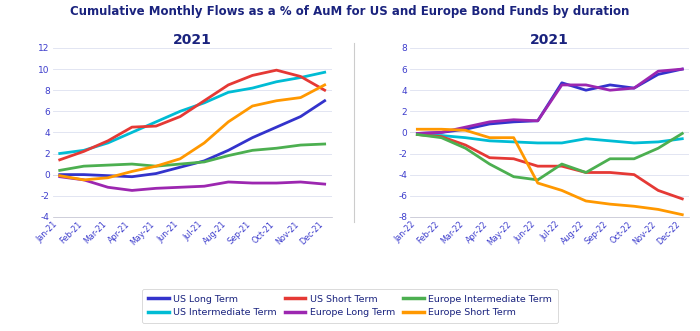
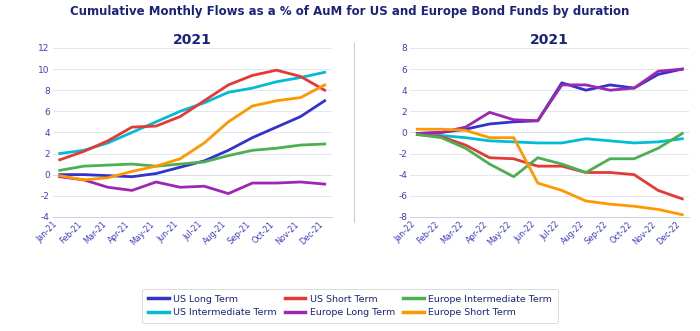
Europe Long Term/May-21: -1.3 -> -0.7
Europe Long Term/Aug-21: -0.7 -> -1.8
Europe Long Term/Apr-22: 1.0 -> 1.9
Europe Intermediate Term/Jun-22: -4.5 -> -2.4
